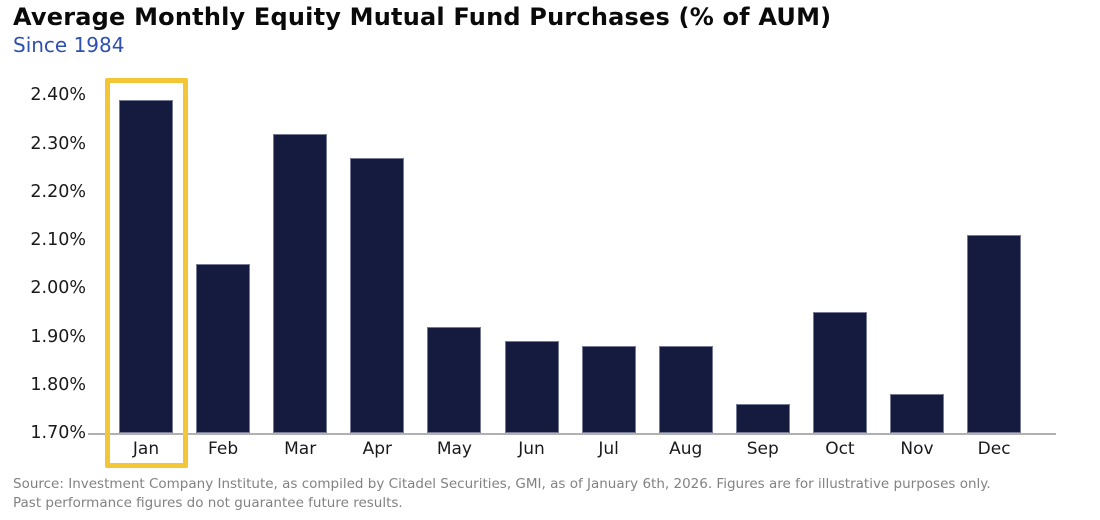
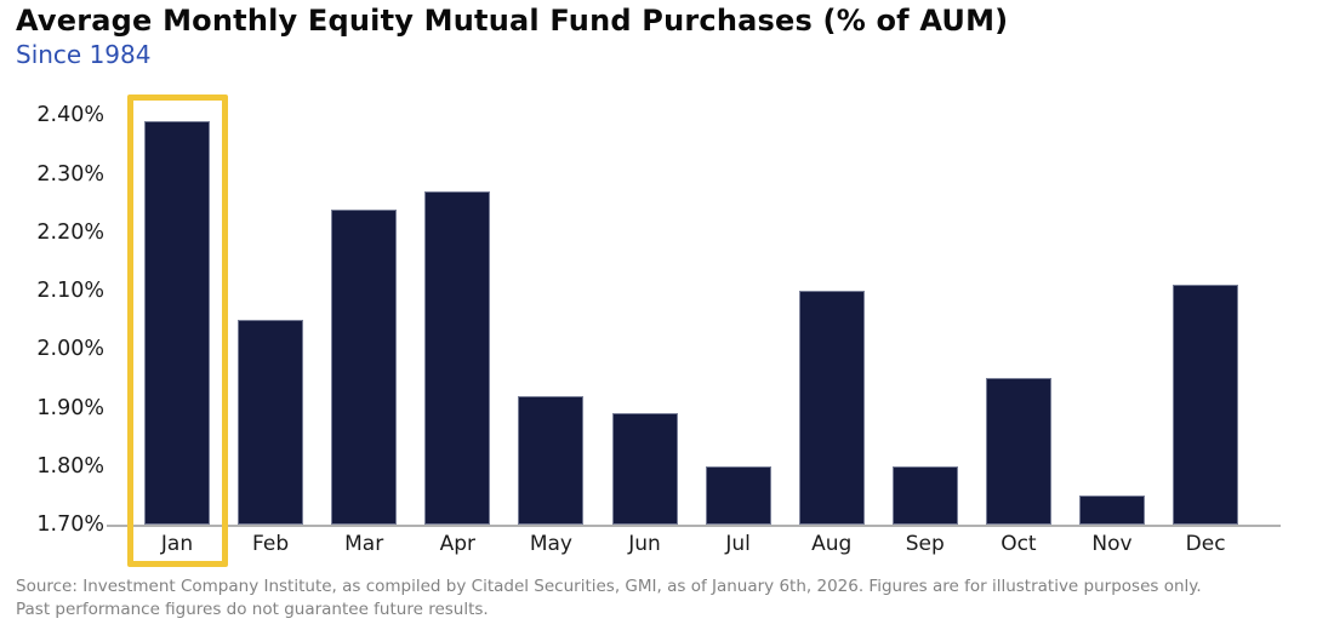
Mar: 2.32% -> 2.24%
Jul: 1.88% -> 1.80%
Aug: 1.88% -> 2.10%
Sep: 1.76% -> 1.80%
Nov: 1.78% -> 1.75%
